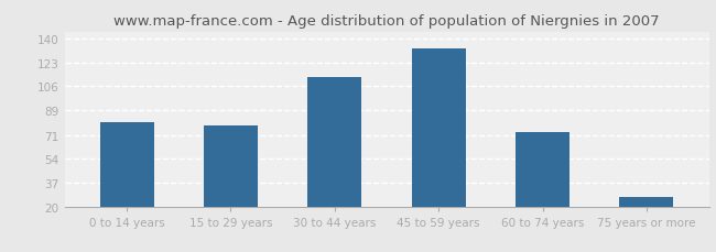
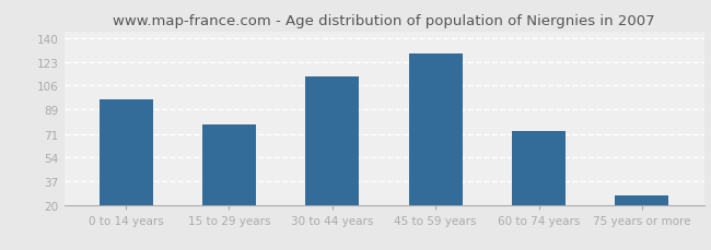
0 to 14 years: 80 -> 96
45 to 59 years: 133 -> 129
